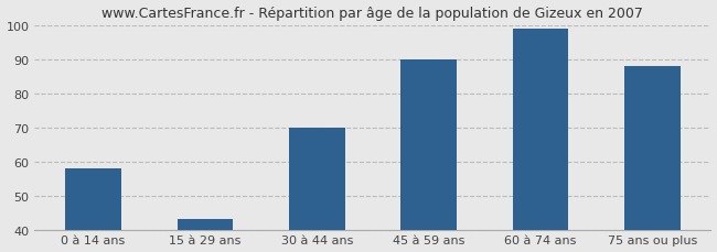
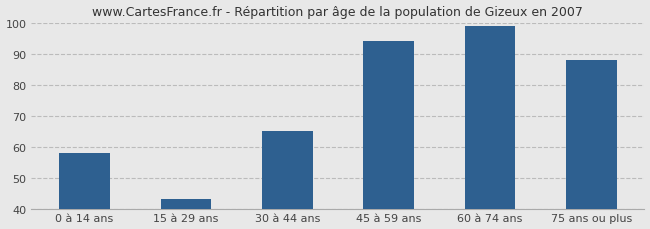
30 à 44 ans: 70 -> 65
45 à 59 ans: 90 -> 94
